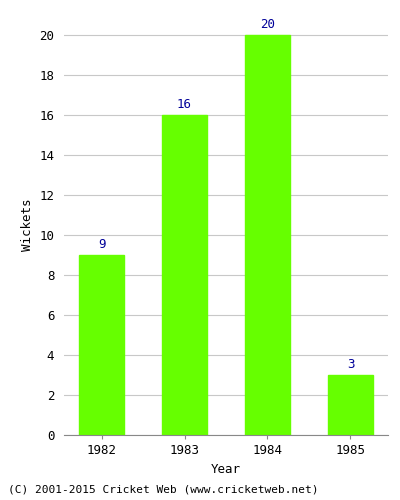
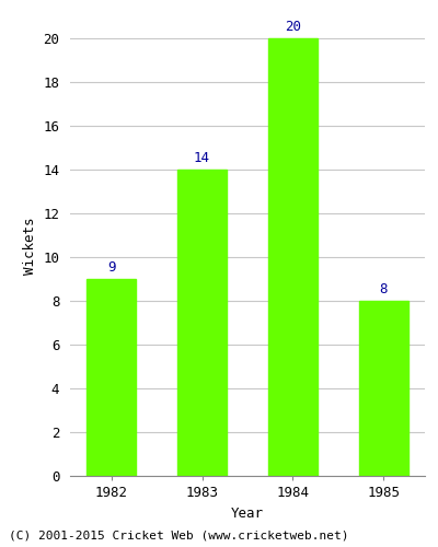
1983: 16 -> 14
1985: 3 -> 8
